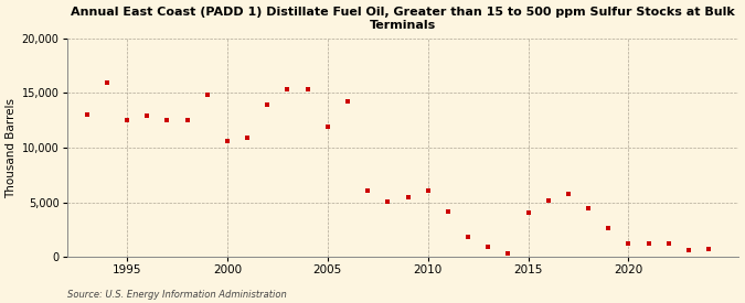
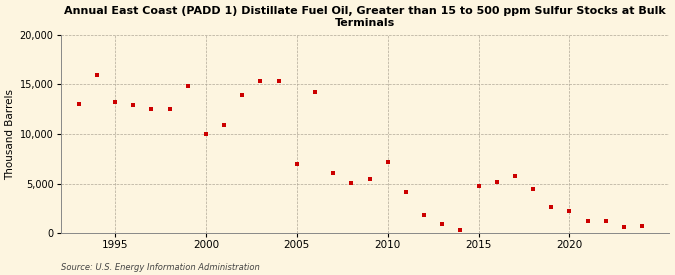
1995: 12,500 -> 13,200
2000: 10,600 -> 10,000
2005: 11,900 -> 7,000
2010: 6,100 -> 7,200
2015: 4,100 -> 4,800
2020: 1,200 -> 2,200
